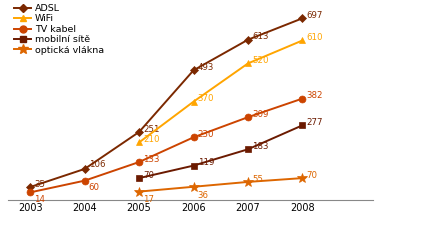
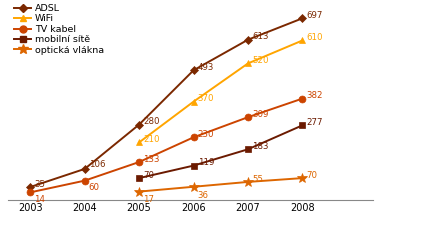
ADSL/2005: 251 -> 280
